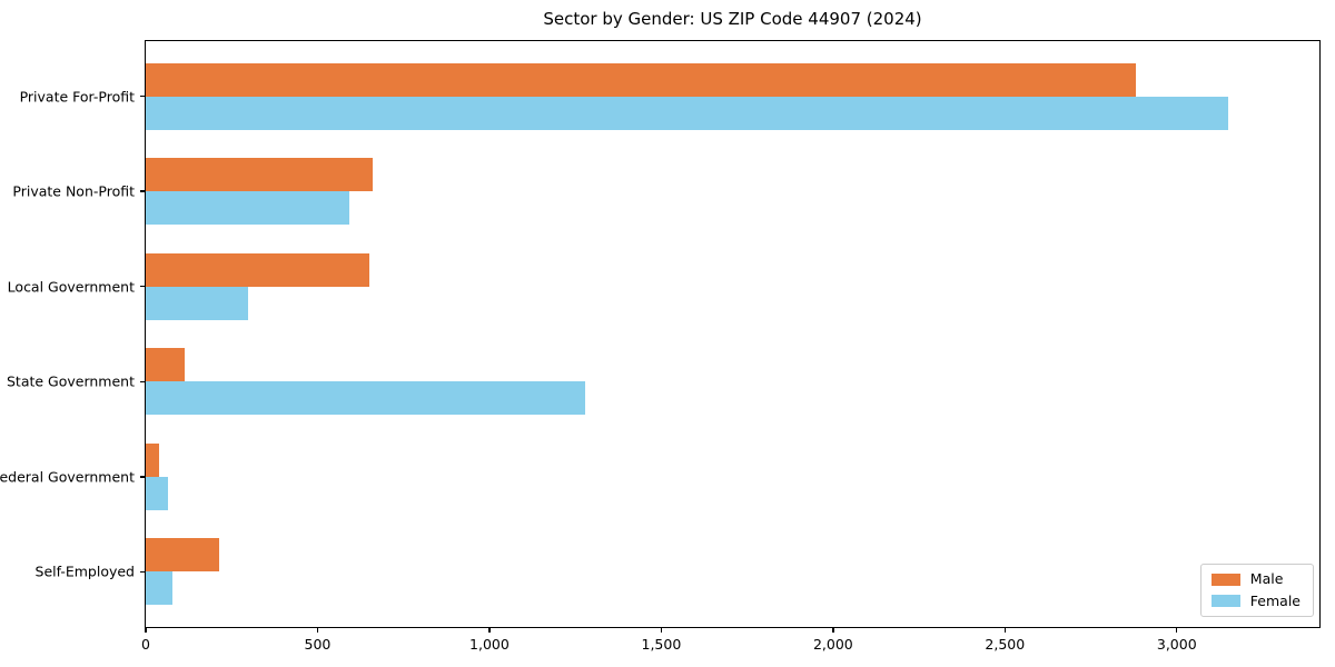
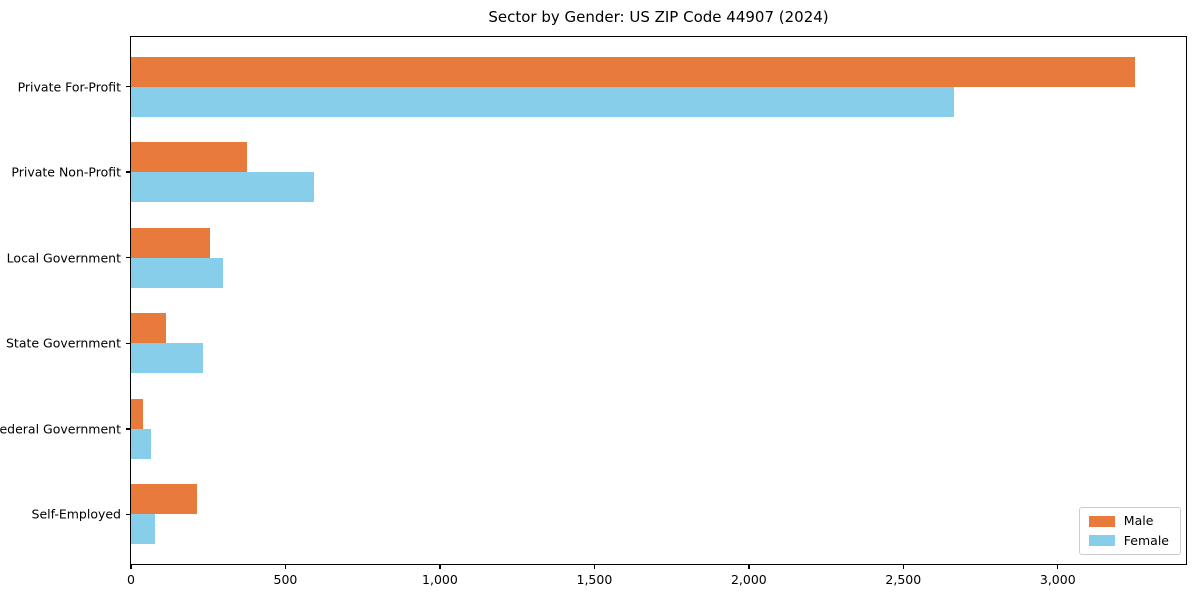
Male/Private For-Profit: 2880 -> 3250
Female/Private For-Profit: 3150 -> 2660
Male/Private Non-Profit: 660 -> 380
Male/Local Government: 650 -> 260
Female/State Government: 1280 -> 230
